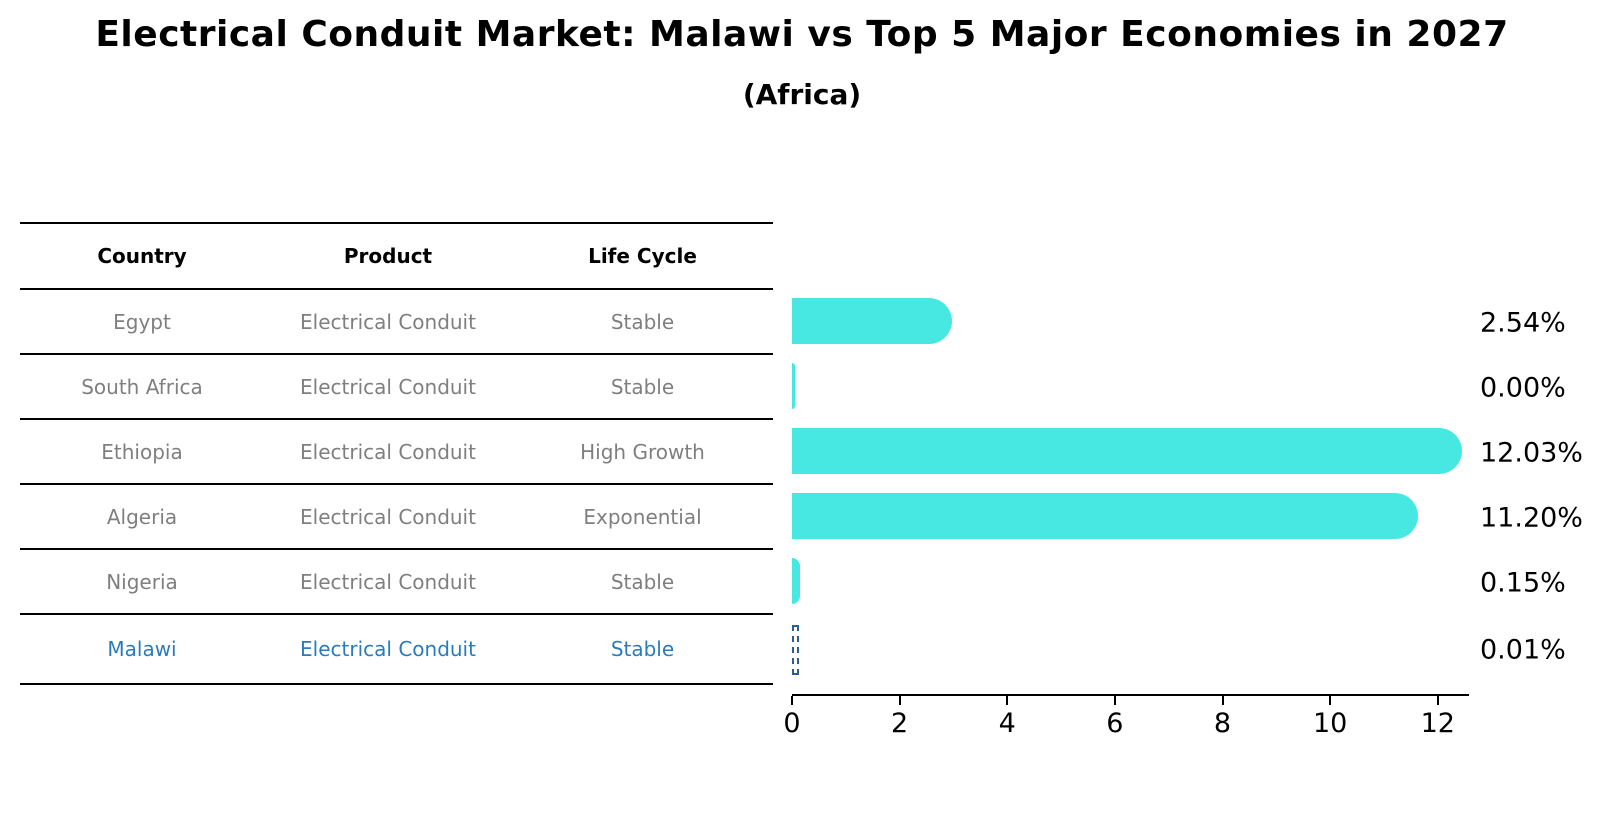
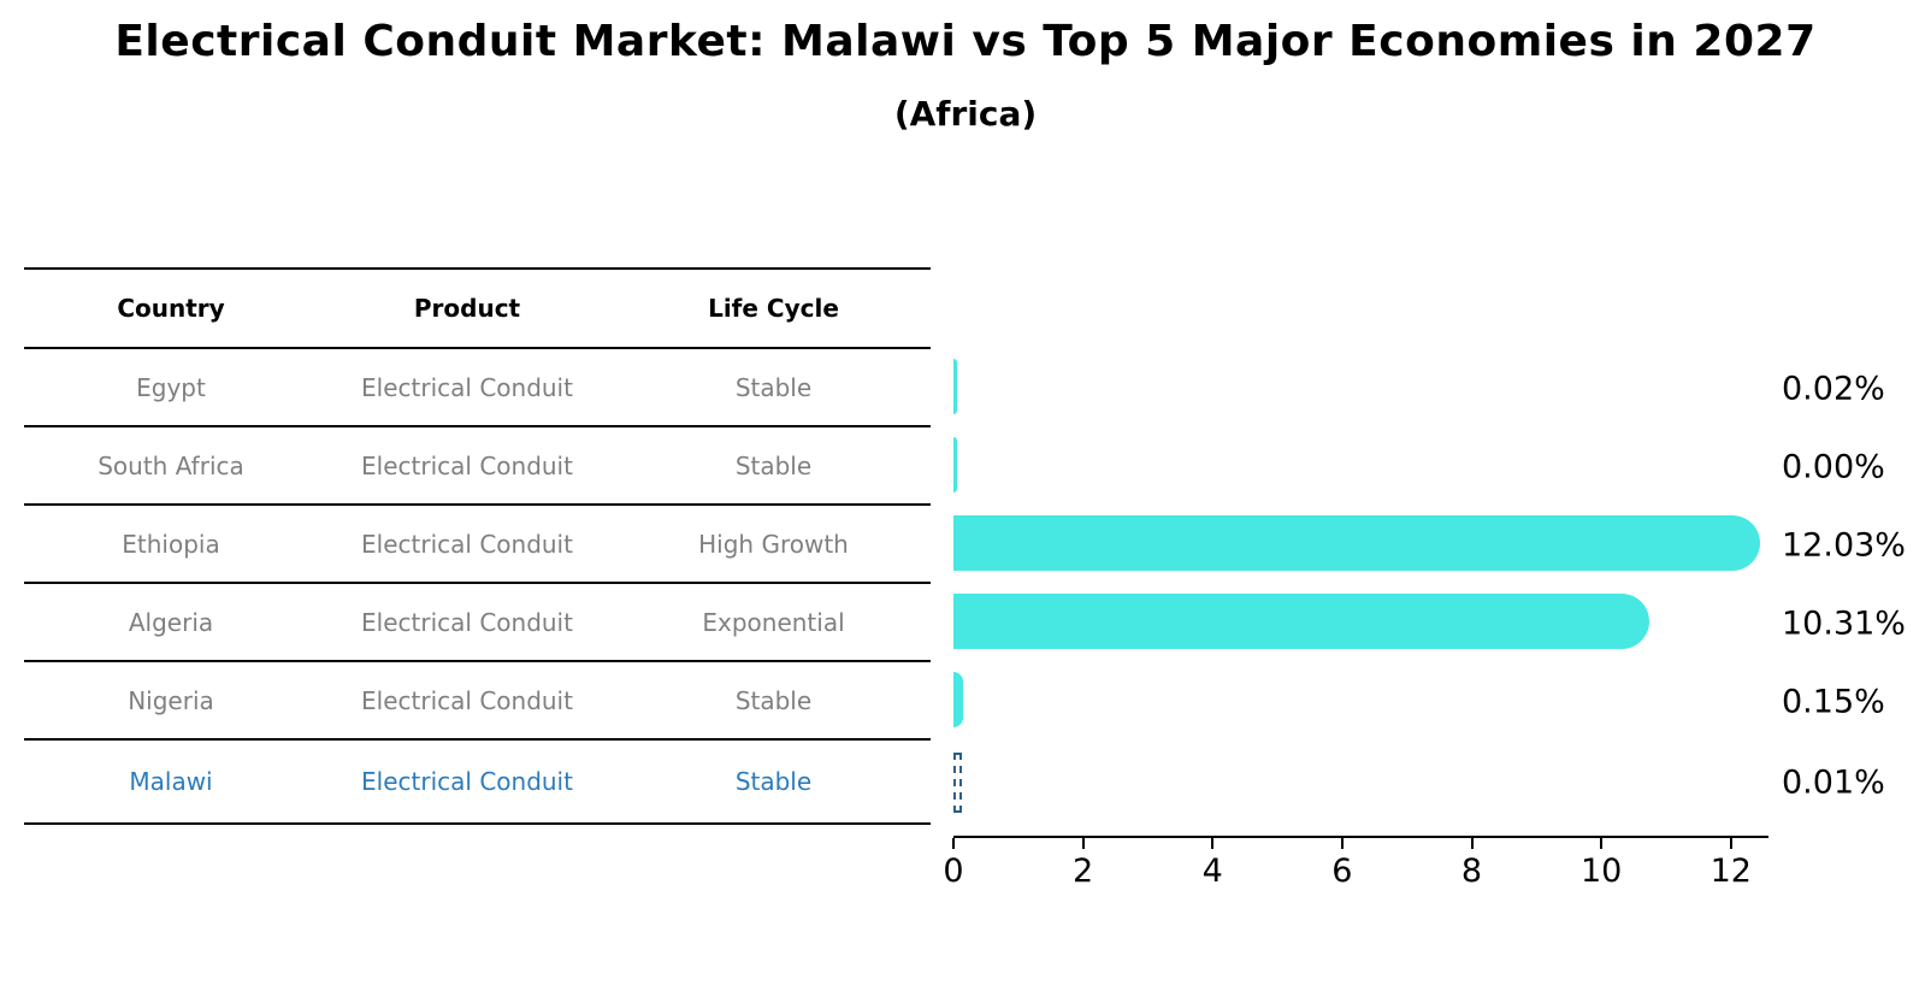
Egypt: 2.54% -> 0.02%
Algeria: 11.20% -> 10.31%
